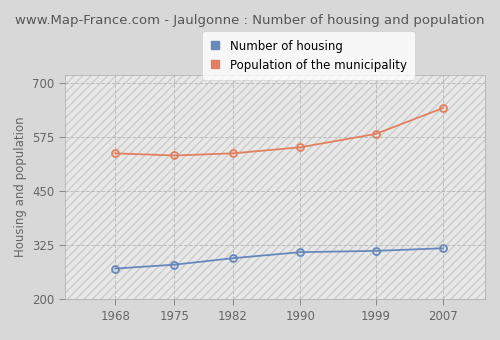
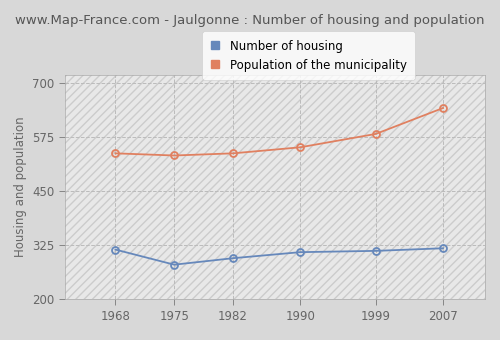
Number of housing/1968: 271 -> 315
